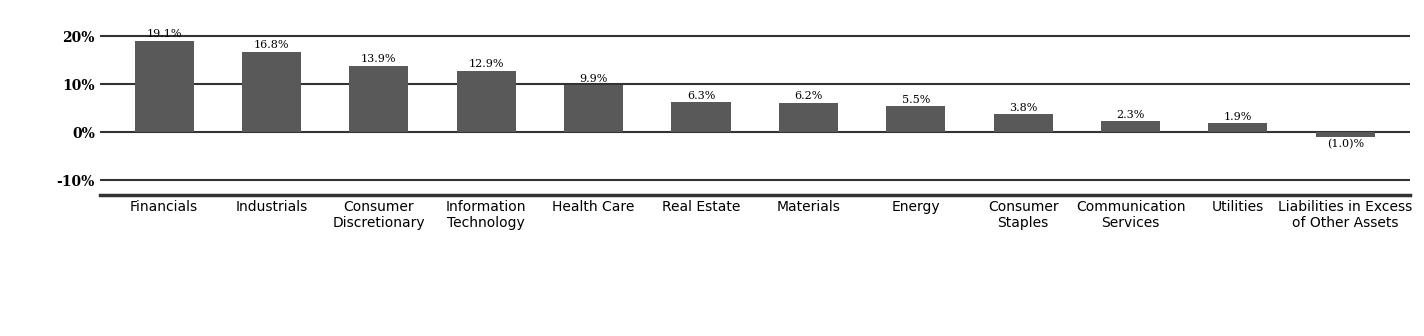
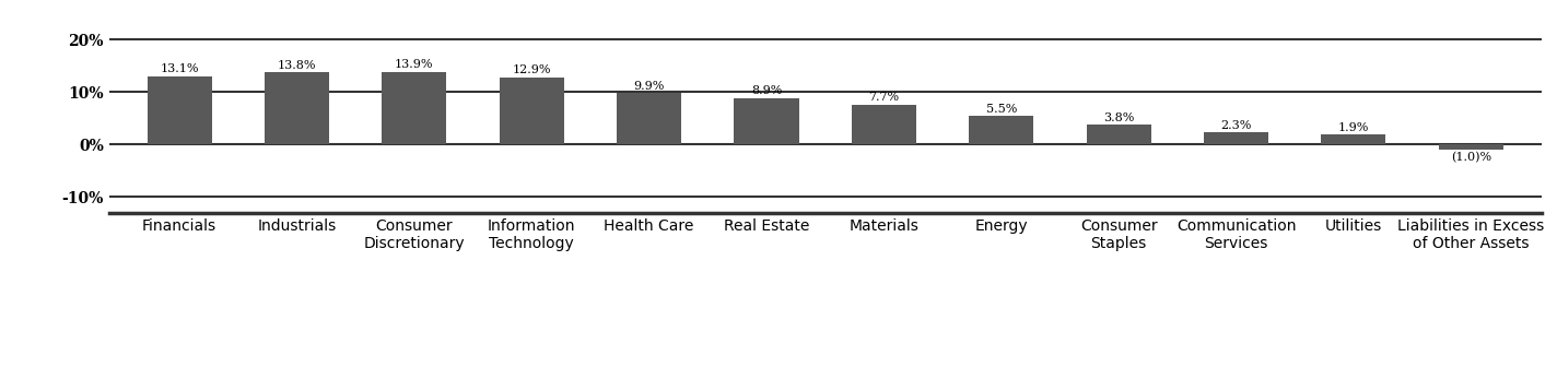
Financials: 19.1% -> 13.1%
Industrials: 16.8% -> 13.8%
Real Estate: 6.3% -> 8.9%
Materials: 6.2% -> 7.7%
